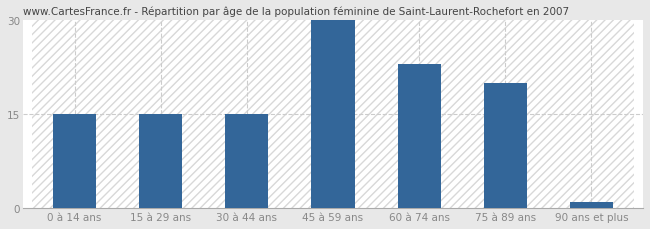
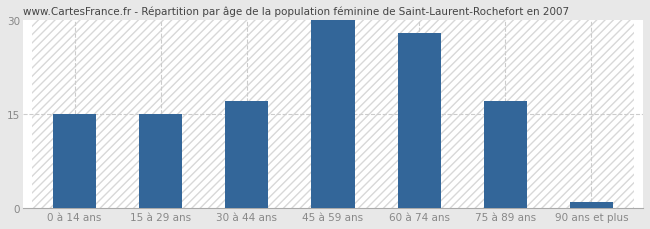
30 à 44 ans: 15 -> 17
60 à 74 ans: 23 -> 28
75 à 89 ans: 20 -> 17
